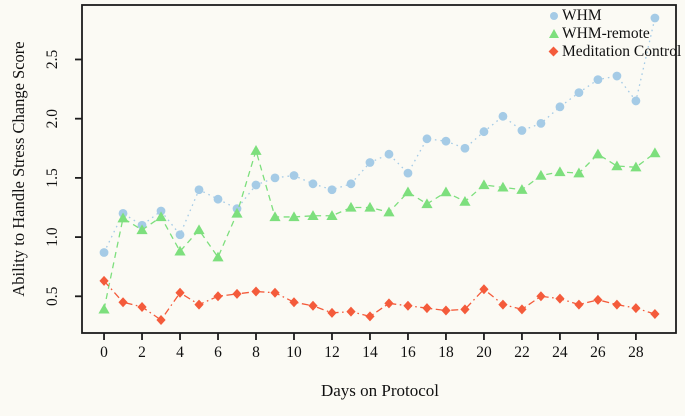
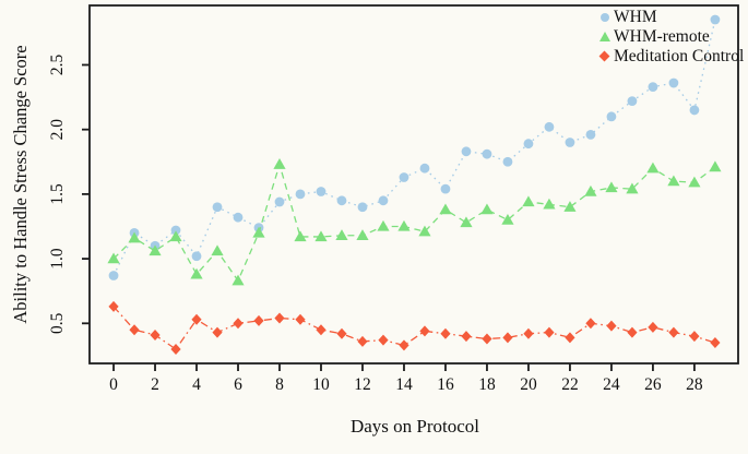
WHM-remote/0: 0.39 -> 1.00
Meditation Control/20: 0.56 -> 0.42
